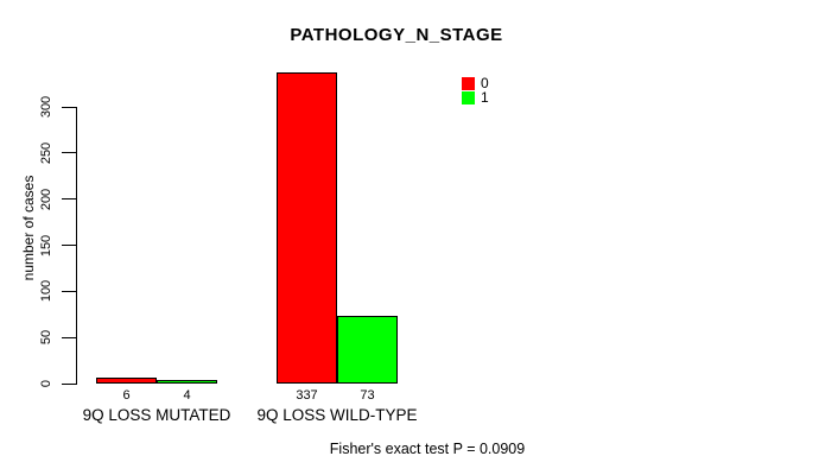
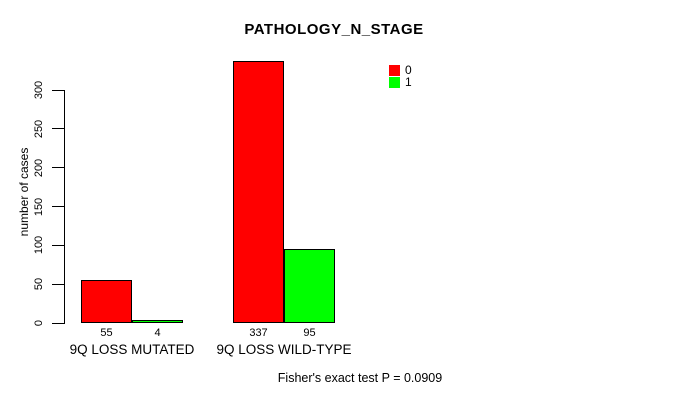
0/9Q LOSS MUTATED: 6 -> 55
1/9Q LOSS WILD-TYPE: 73 -> 95
